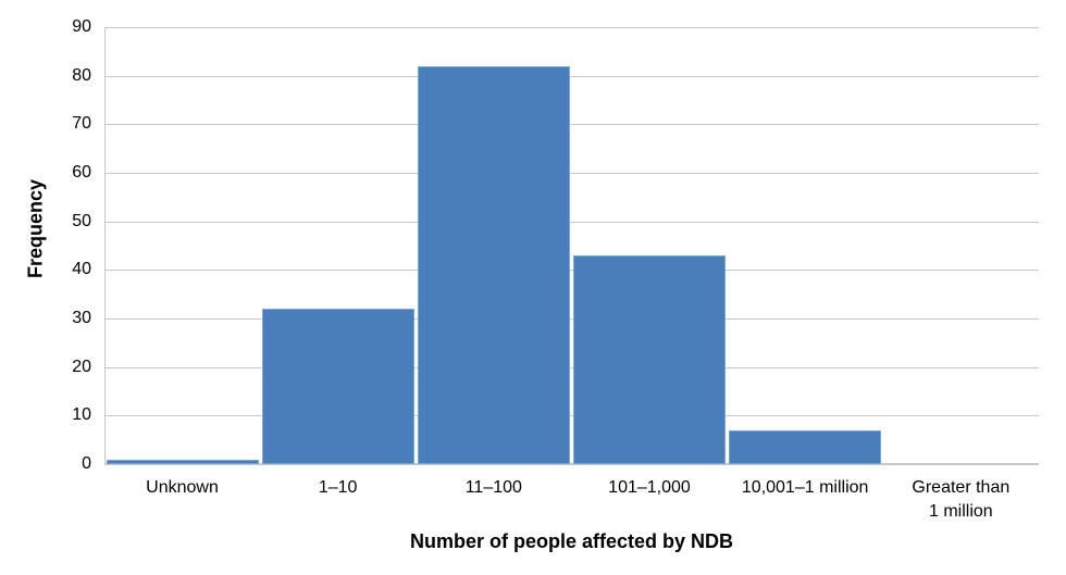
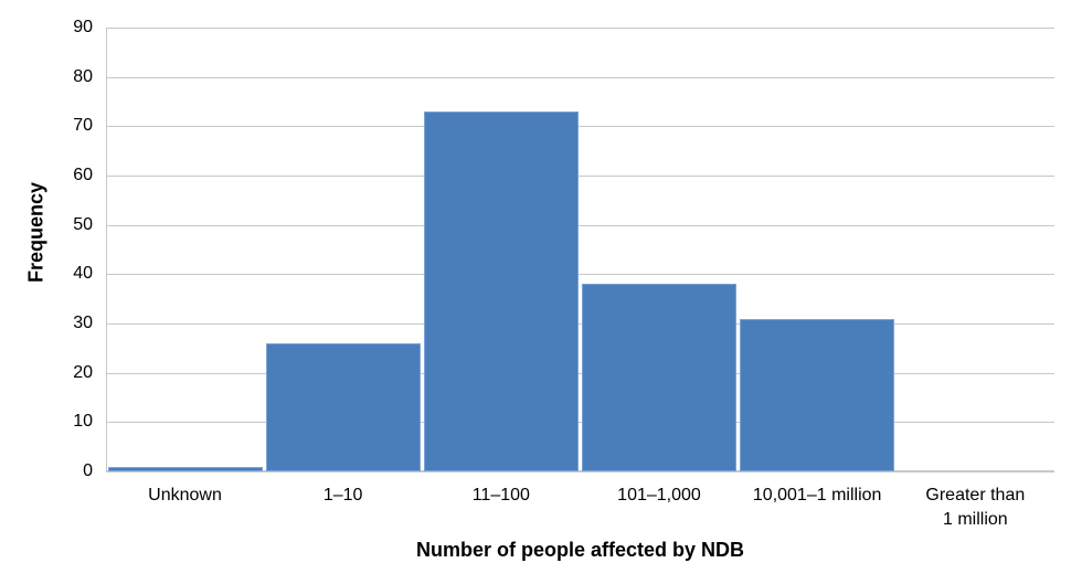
1–10: 32 -> 26
11–100: 82 -> 73
101–1,000: 43 -> 38
10,001–1 million: 7 -> 31
